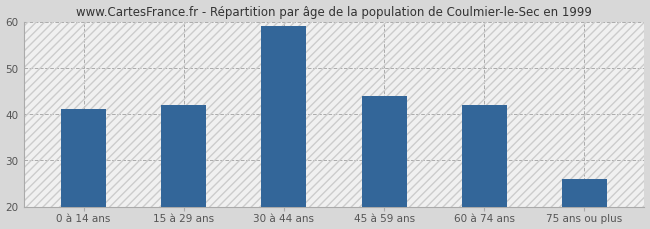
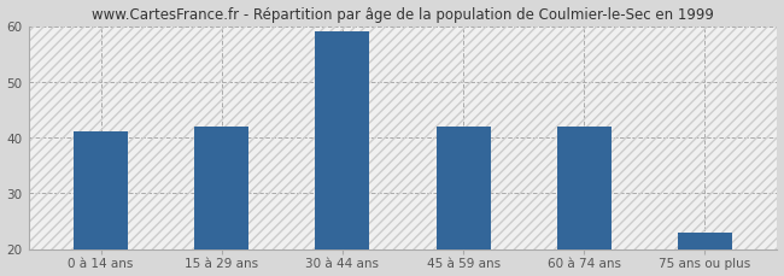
45 à 59 ans: 44 -> 42
75 ans ou plus: 26 -> 23
